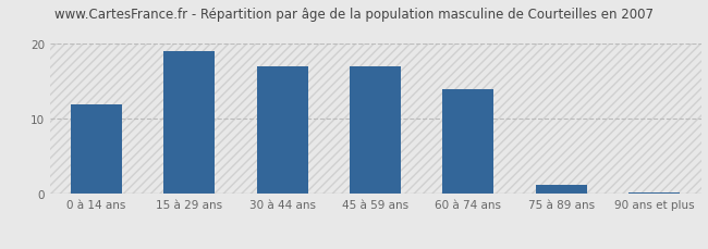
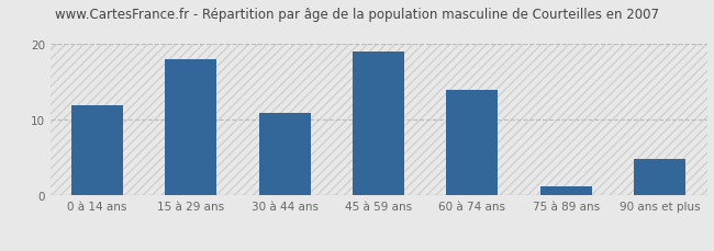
15 à 29 ans: 19.0 -> 18.0
30 à 44 ans: 17.0 -> 11.0
45 à 59 ans: 17.0 -> 19.0
90 ans et plus: 0.1 -> 4.8
